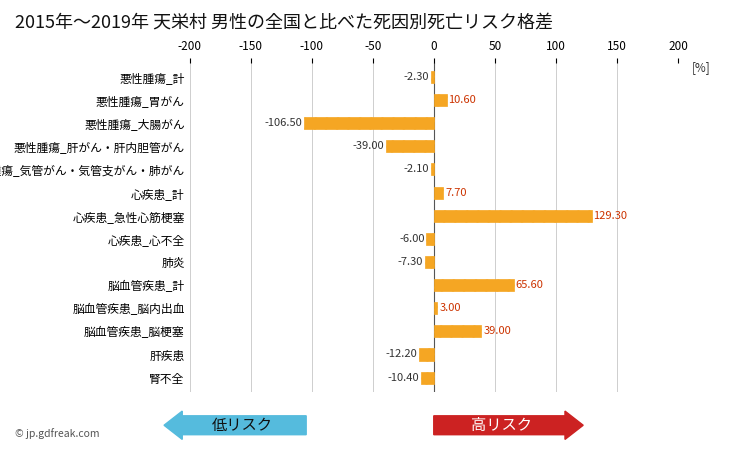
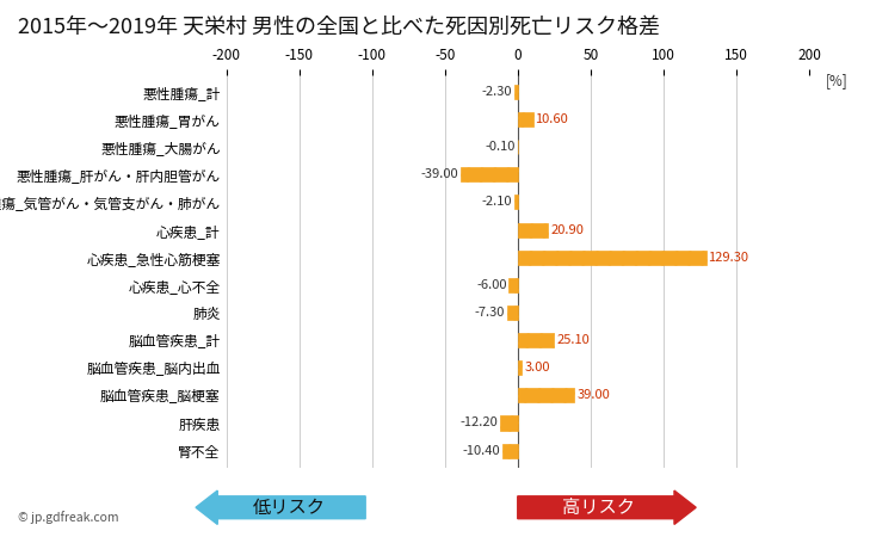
悪性腫瘍_大腸がん: -106.50 -> -0.10
心疾患_計: 7.70 -> 20.90
脳血管疾患_計: 65.60 -> 25.10
